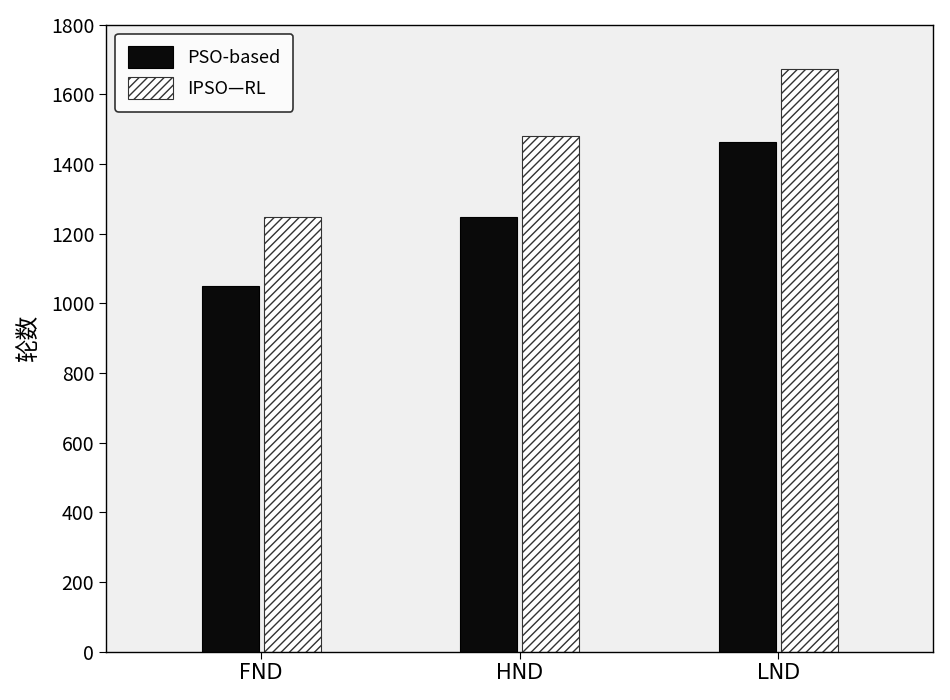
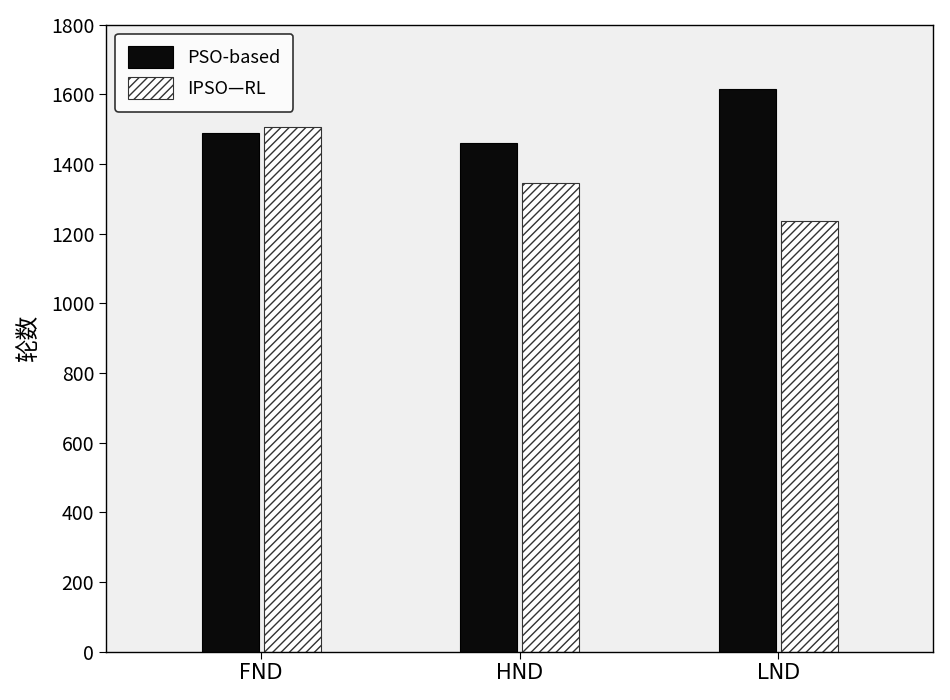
PSO-based/FND: 1050 -> 1490
IPSO—RL/FND: 1248 -> 1505
PSO-based/HND: 1248 -> 1460
IPSO—RL/HND: 1480 -> 1345
PSO-based/LND: 1462 -> 1615
IPSO—RL/LND: 1672 -> 1235
